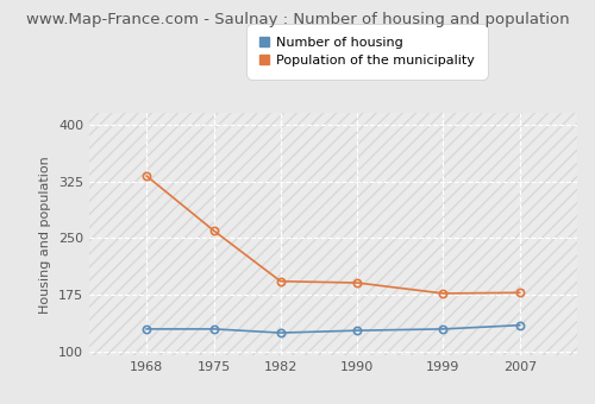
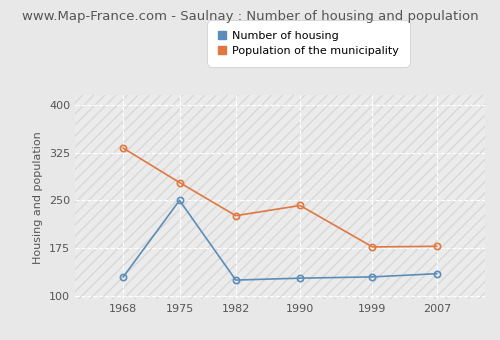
Number of housing/1975: 130 -> 250
Population of the municipality/1975: 260 -> 278
Population of the municipality/1982: 193 -> 226
Population of the municipality/1990: 191 -> 242
